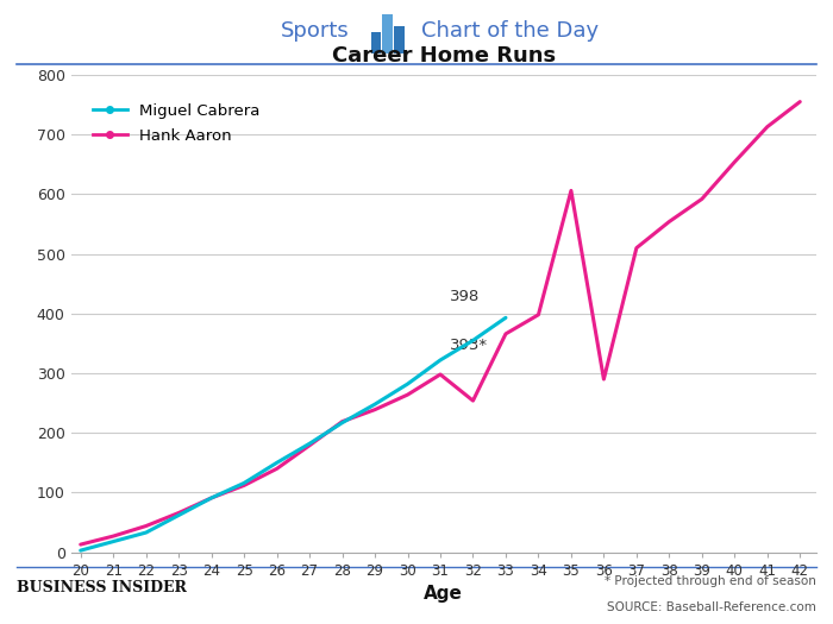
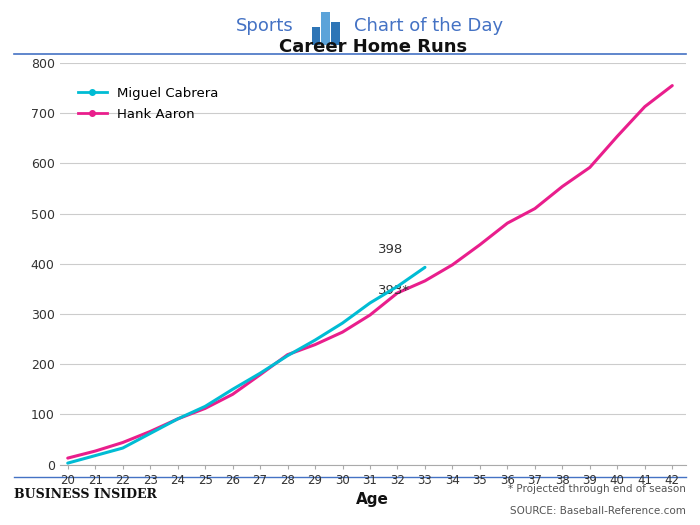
Hank Aaron/32: 254 -> 342
Hank Aaron/35: 606 -> 438
Hank Aaron/36: 290 -> 481
